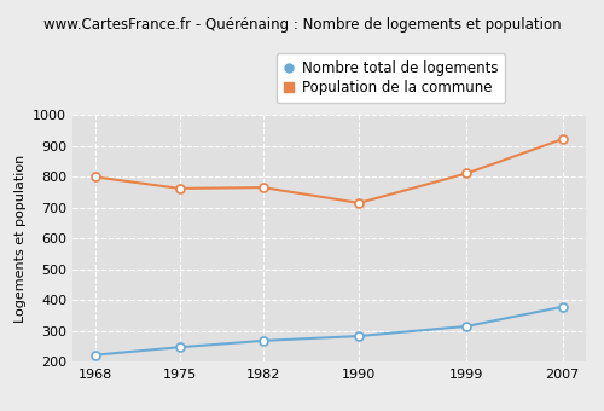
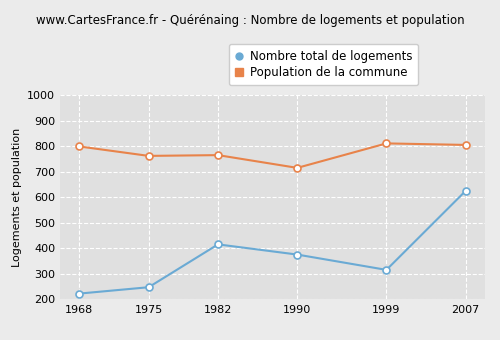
Nombre total de logements/1982: 268 -> 415
Nombre total de logements/1990: 283 -> 375
Nombre total de logements/2007: 378 -> 625
Population de la commune/2007: 922 -> 805
